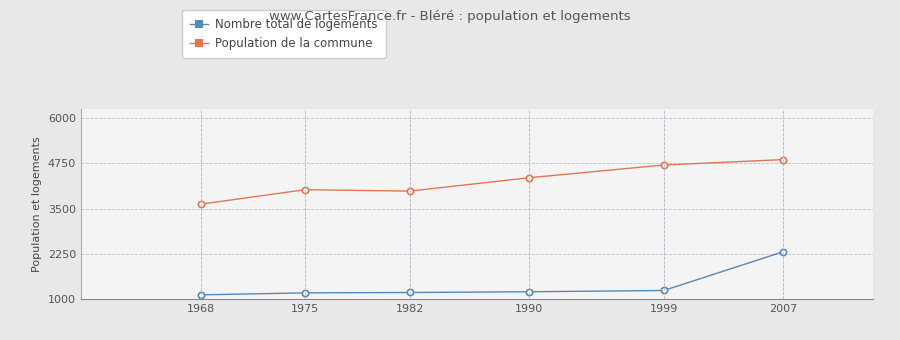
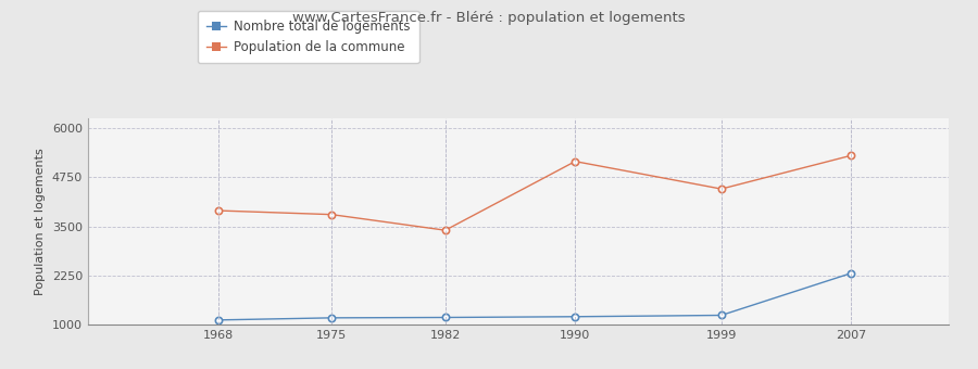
Population de la commune/1968: 3620 -> 3900
Population de la commune/1975: 4020 -> 3800
Population de la commune/1982: 3980 -> 3400
Population de la commune/1990: 4350 -> 5150
Population de la commune/1999: 4700 -> 4450
Population de la commune/2007: 4850 -> 5300
